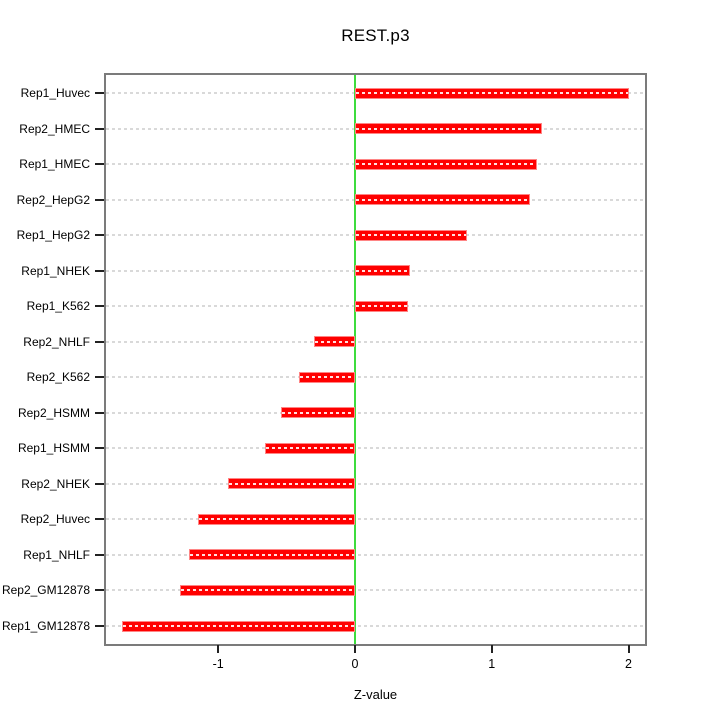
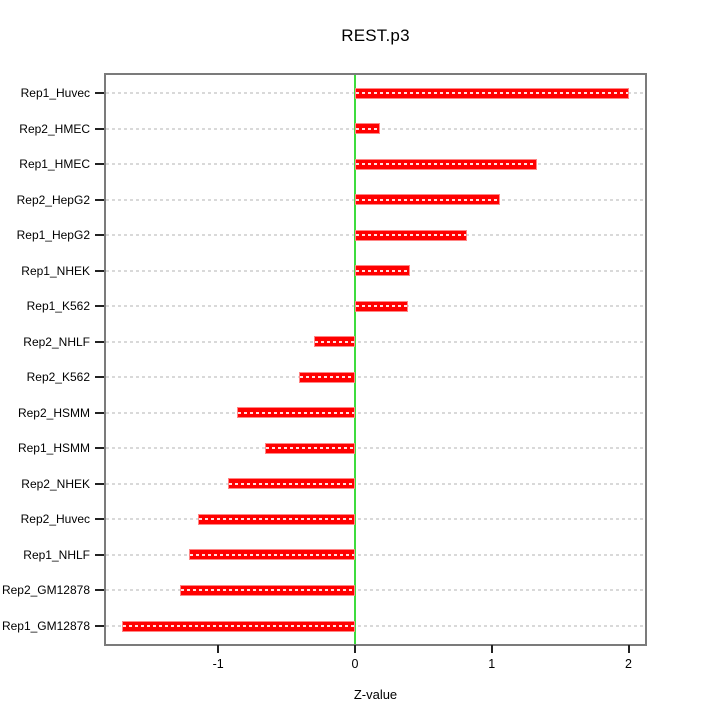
Rep2_HMEC: 1.37 -> 0.18
Rep2_HepG2: 1.28 -> 1.06
Rep2_HSMM: -0.54 -> -0.86
